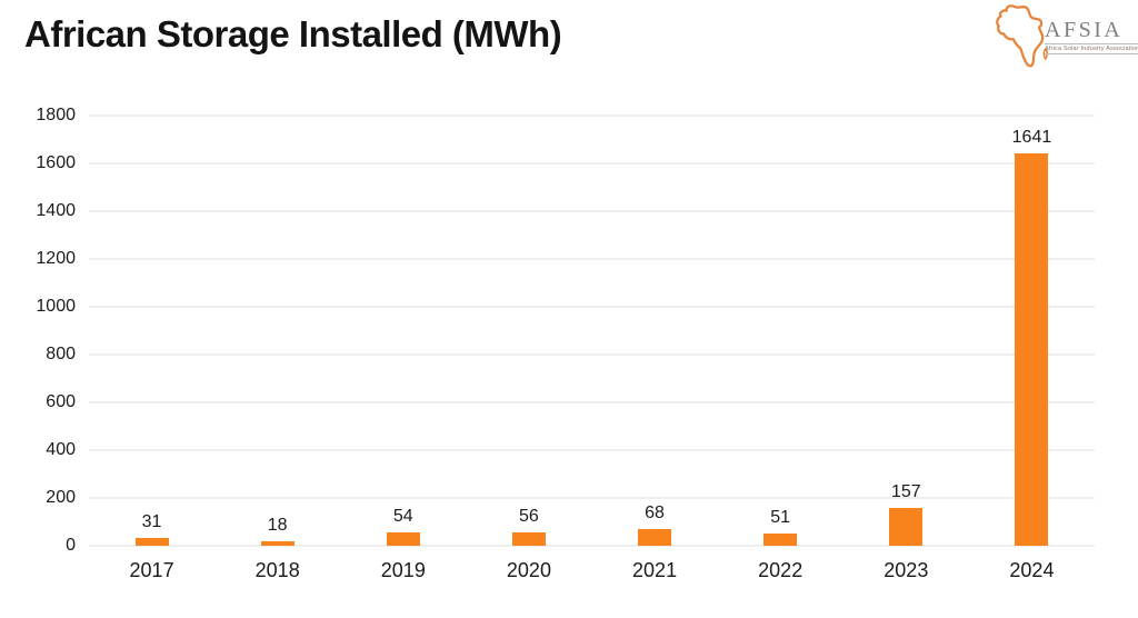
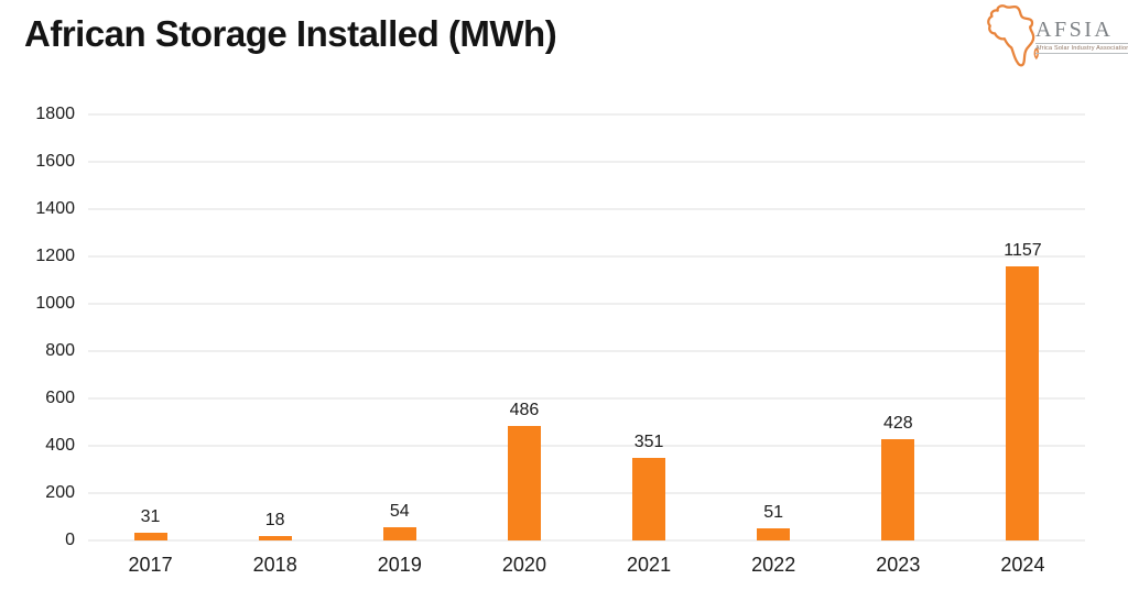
2020: 56 -> 486
2021: 68 -> 351
2023: 157 -> 428
2024: 1641 -> 1157
